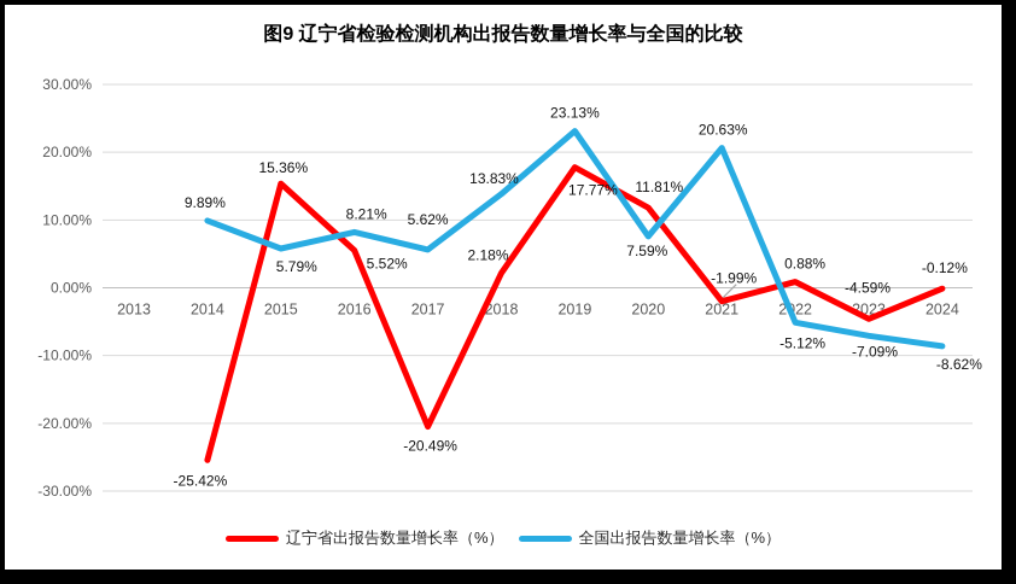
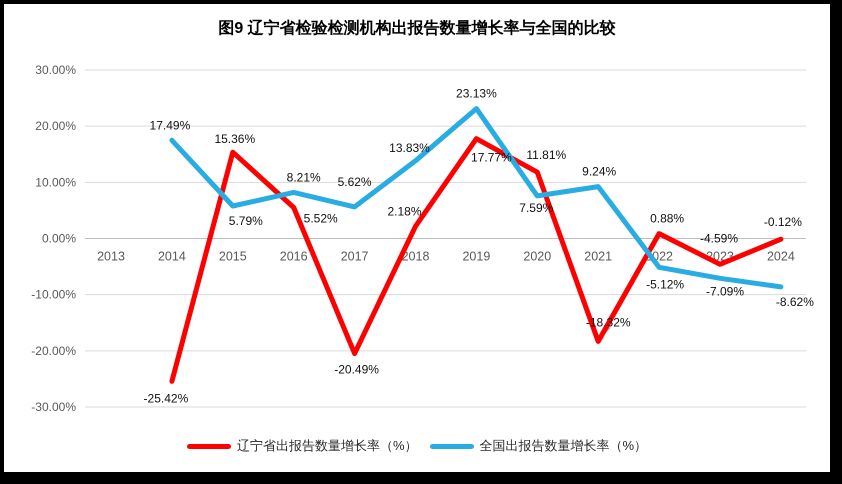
全国出报告数量增长率（%）/2014: 9.89% -> 17.49%
辽宁省出报告数量增长率（%）/2021: -1.99% -> -18.32%
全国出报告数量增长率（%）/2021: 20.63% -> 9.24%
